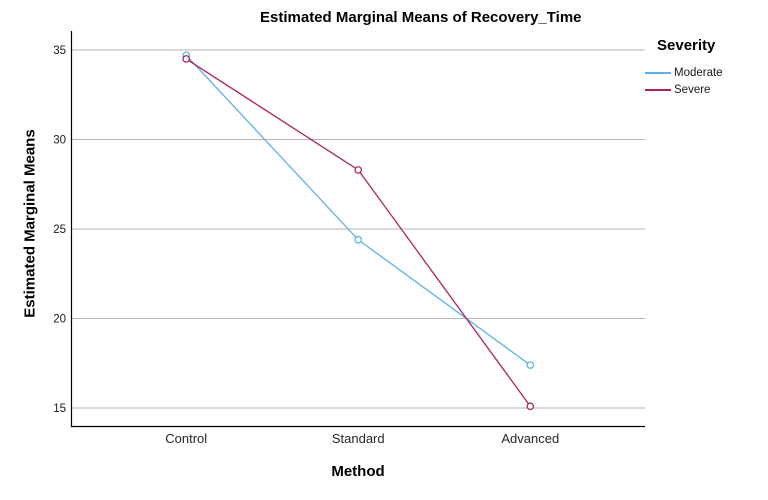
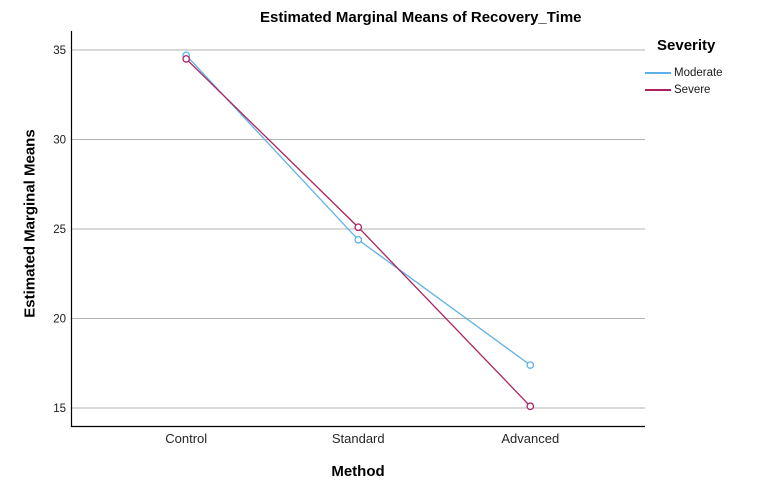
Severe/Standard: 28.3 -> 25.1
